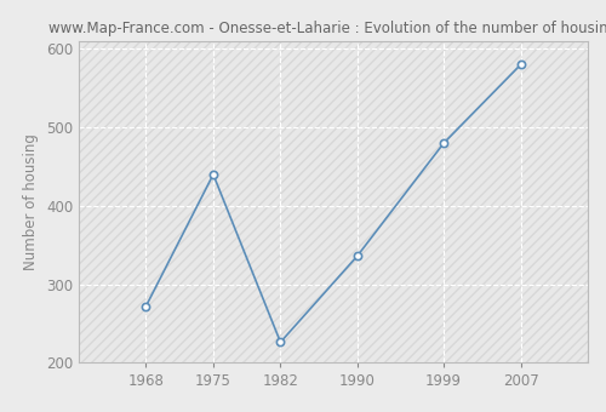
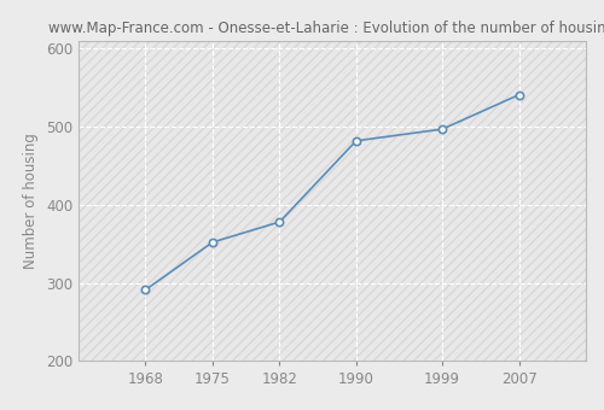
1968: 272 -> 291
1975: 440 -> 352
1982: 226 -> 378
1990: 336 -> 482
1999: 480 -> 497
2007: 580 -> 541
